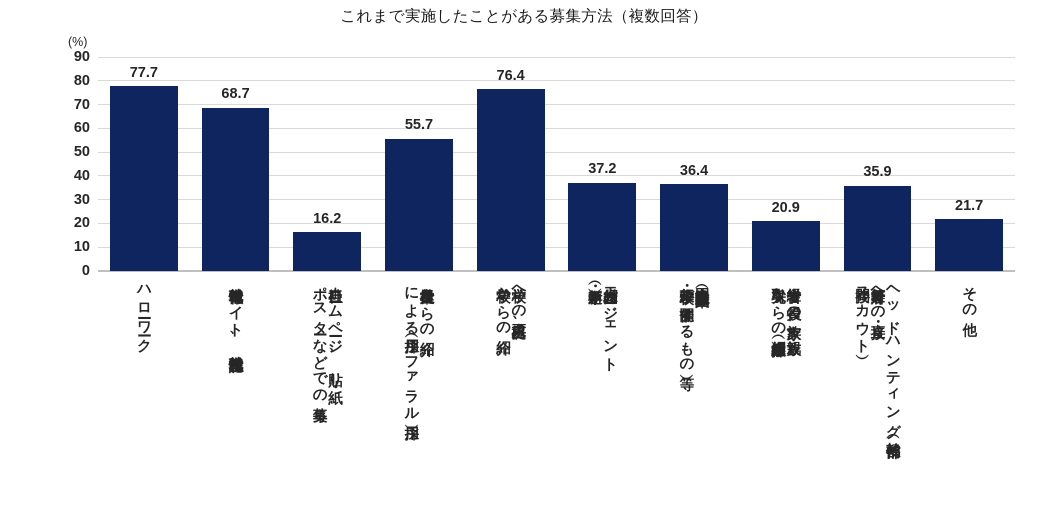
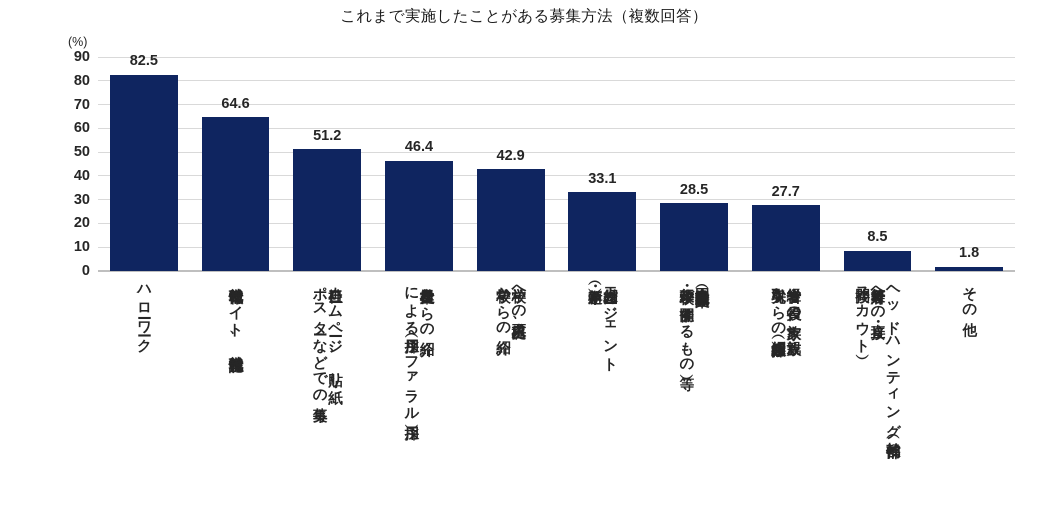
ハローワーク: 77.7 -> 82.5
就職情報サイト、就職情報誌: 68.7 -> 64.6
自社ホームページ、貼り紙・ポスターなどでの募集: 16.2 -> 51.2
自社従業員からの紹介による採用（リファラル採用）: 55.7 -> 46.4
学校への求人票提出、学校からの紹介: 76.4 -> 42.9
人材紹介エージェント（新卒・中途）: 37.2 -> 33.1
合同会社説明会（民間企業・行政・学校が開催するもの等）: 36.4 -> 28.5
経営者や役員の家族、親族、取引先からの紹介（縁故採用）: 20.9 -> 27.7
ヘッドハンティング（幹部候補等対象者への直接・間接スカウト）: 35.9 -> 8.5
その他: 21.7 -> 1.8
